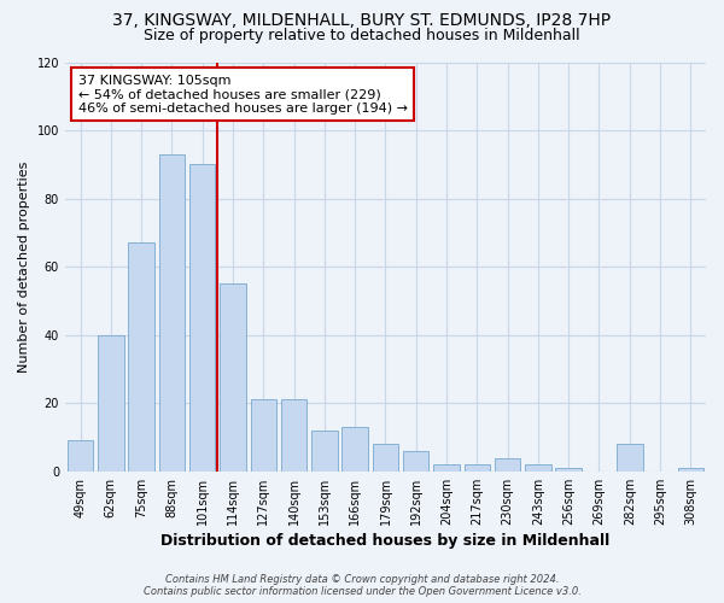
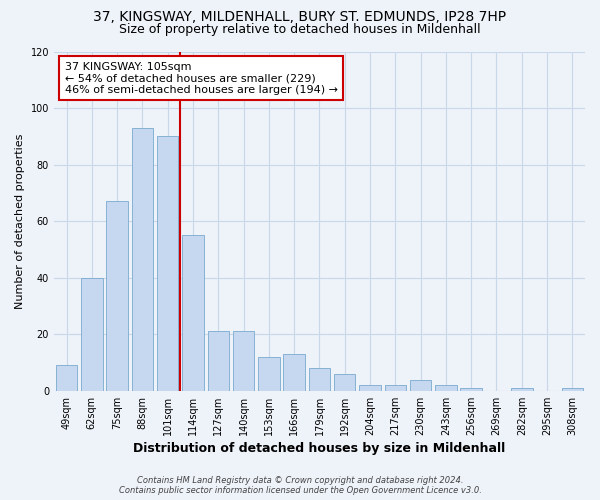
282sqm: 8 -> 1
